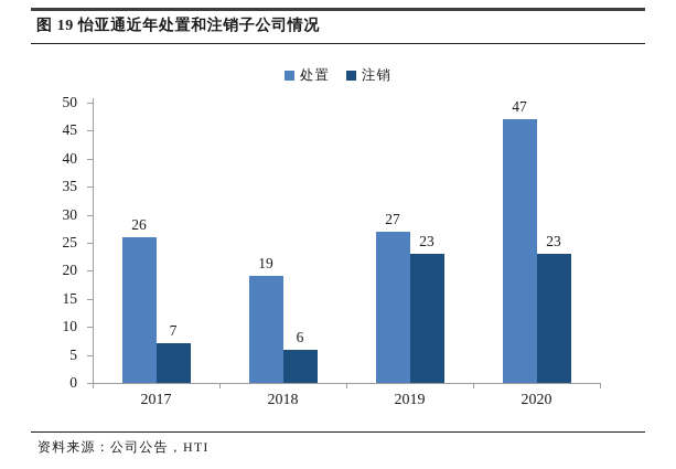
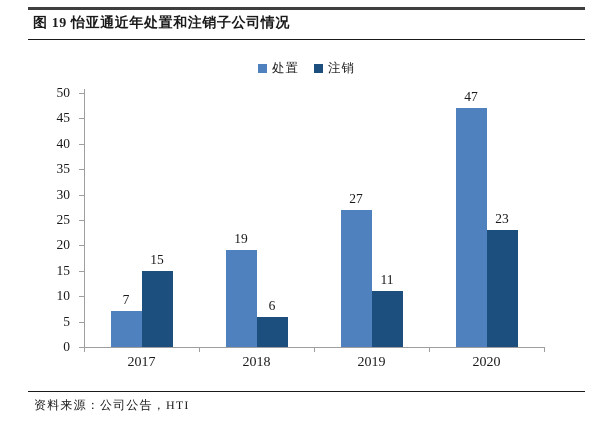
处置/2017: 26 -> 7
注销/2017: 7 -> 15
注销/2019: 23 -> 11
